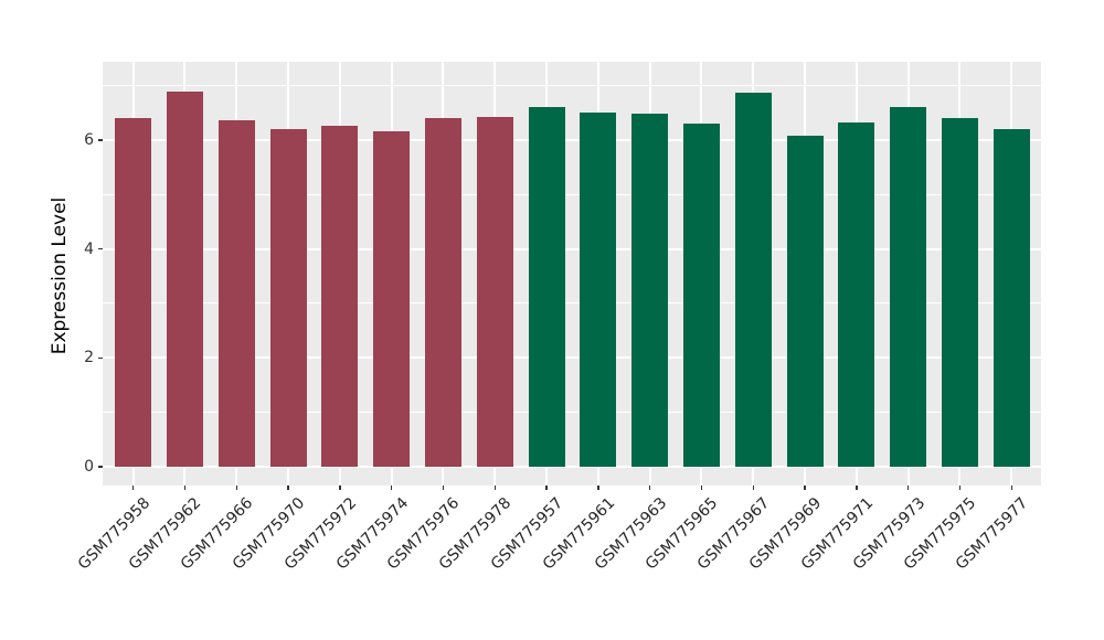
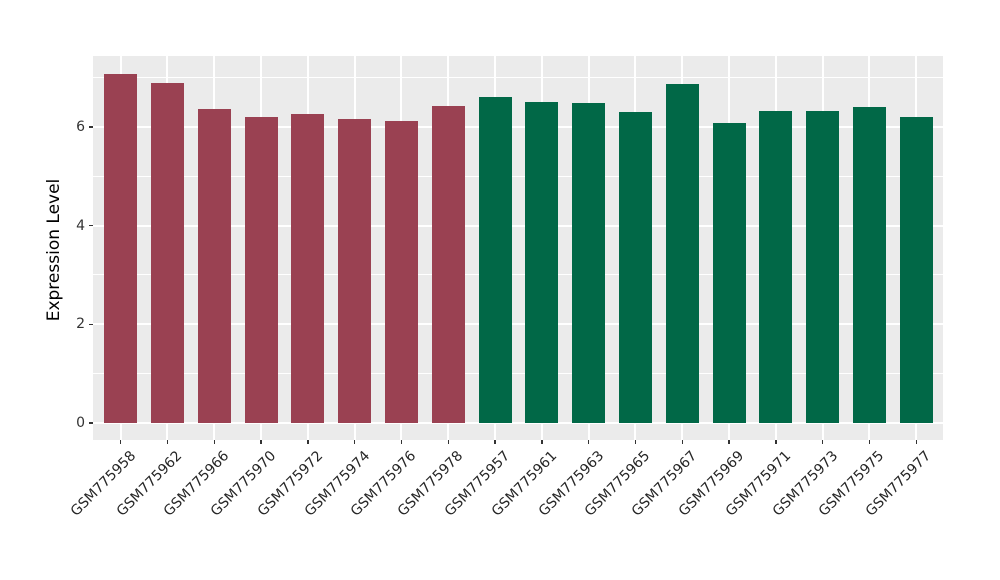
GSM775958: 6.4 -> 7.1
GSM775976: 6.4 -> 6.1
GSM775973: 6.6 -> 6.3
